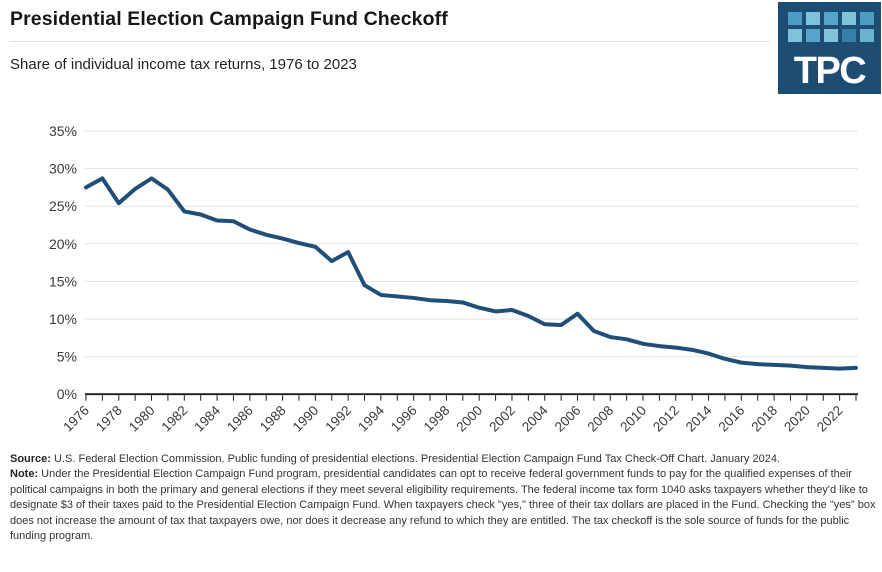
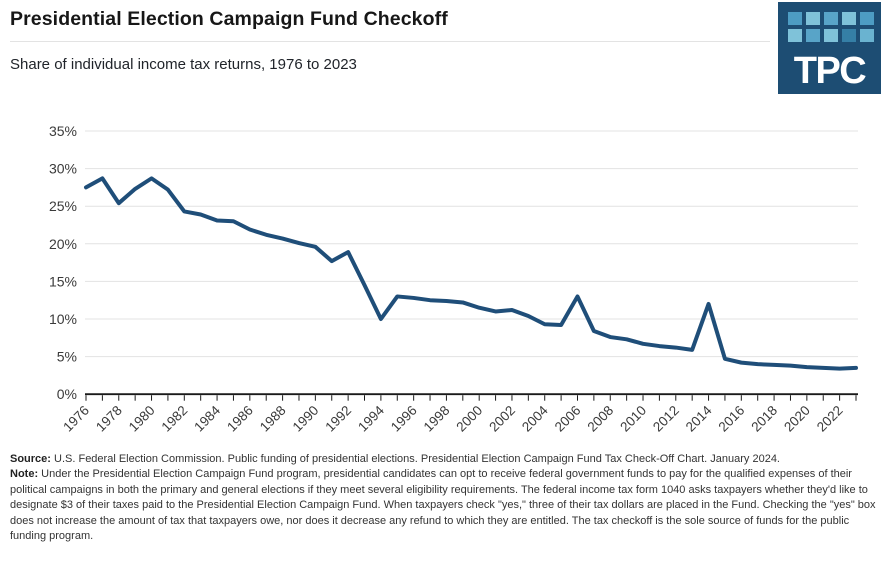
1994: 13% -> 10%
2006: 11% -> 13%
2014: 5% -> 12%
